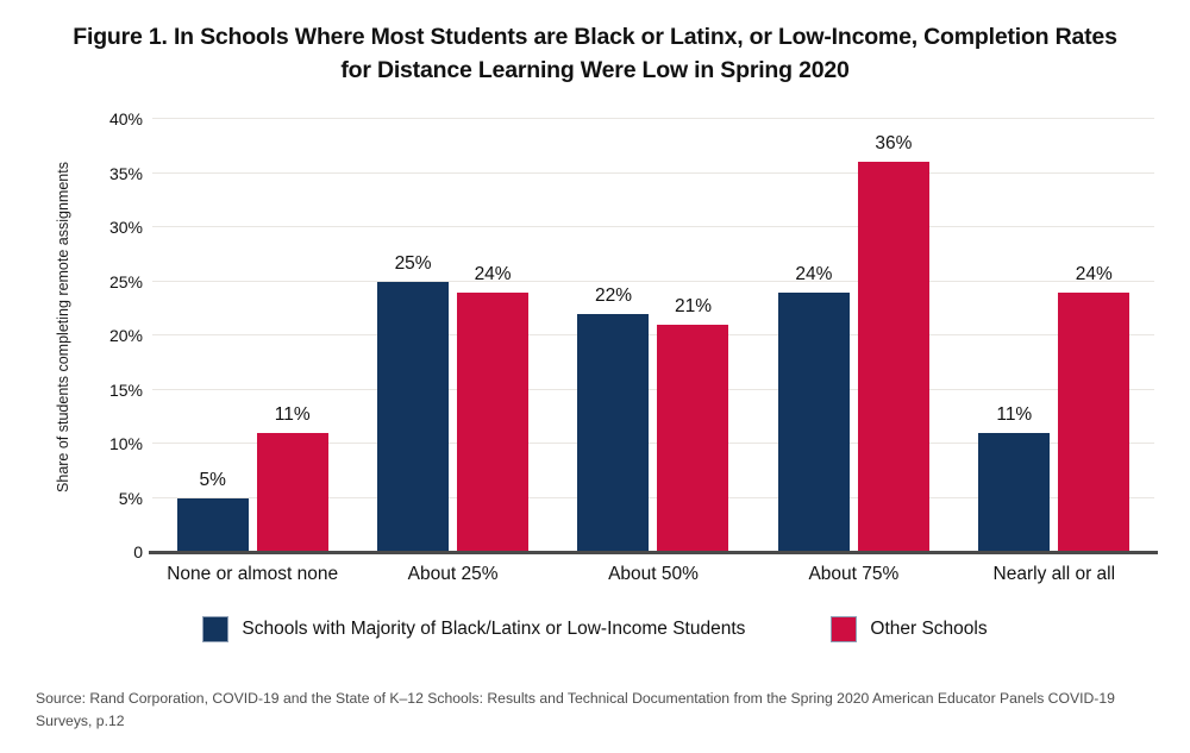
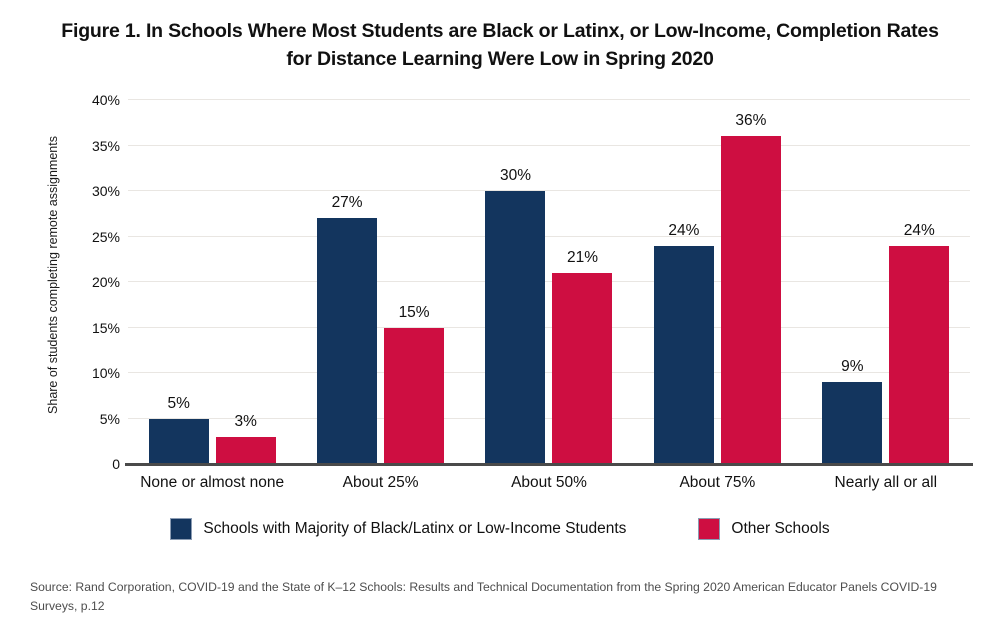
Other Schools/None or almost none: 11% -> 3%
Schools with Majority of Black/Latinx or Low-Income Students/About 25%: 25% -> 27%
Other Schools/About 25%: 24% -> 15%
Schools with Majority of Black/Latinx or Low-Income Students/About 50%: 22% -> 30%
Schools with Majority of Black/Latinx or Low-Income Students/Nearly all or all: 11% -> 9%
